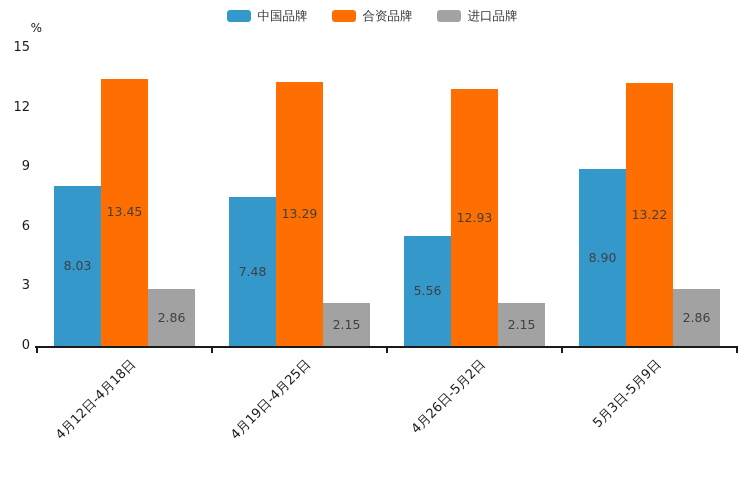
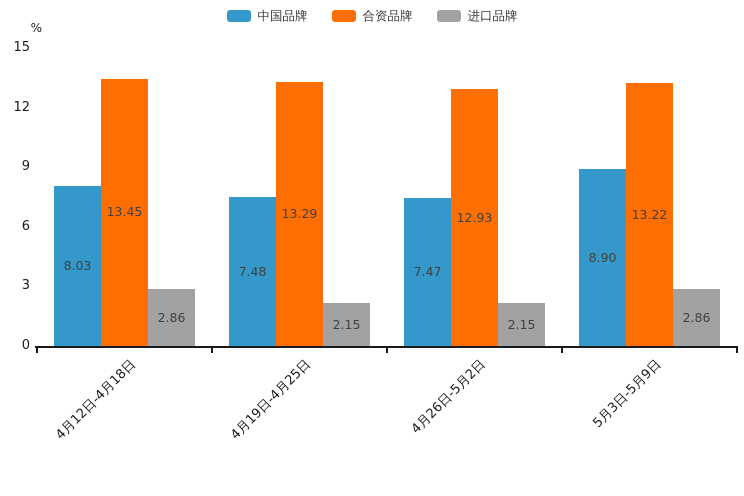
中国品牌/4月26日-5月2日: 5.56 -> 7.47
